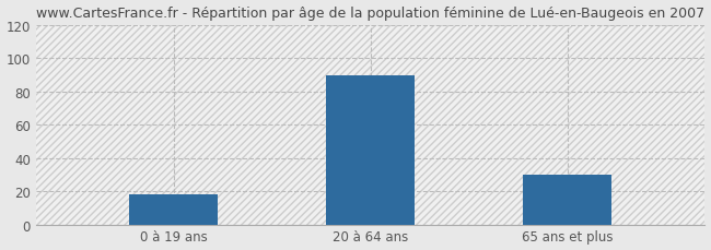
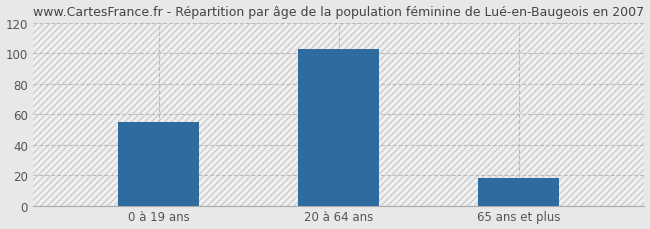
0 à 19 ans: 18 -> 55
20 à 64 ans: 90 -> 103
65 ans et plus: 30 -> 18
